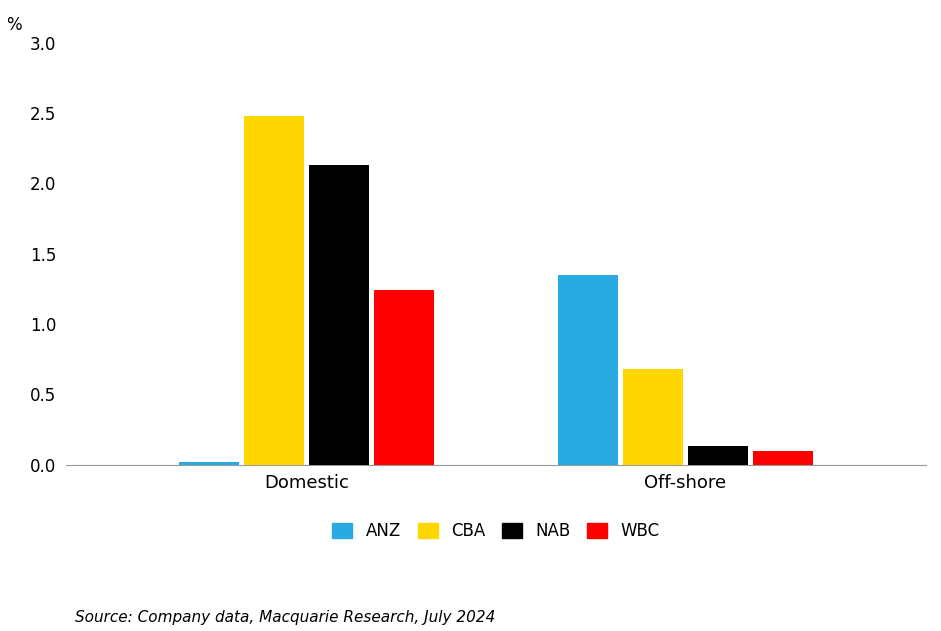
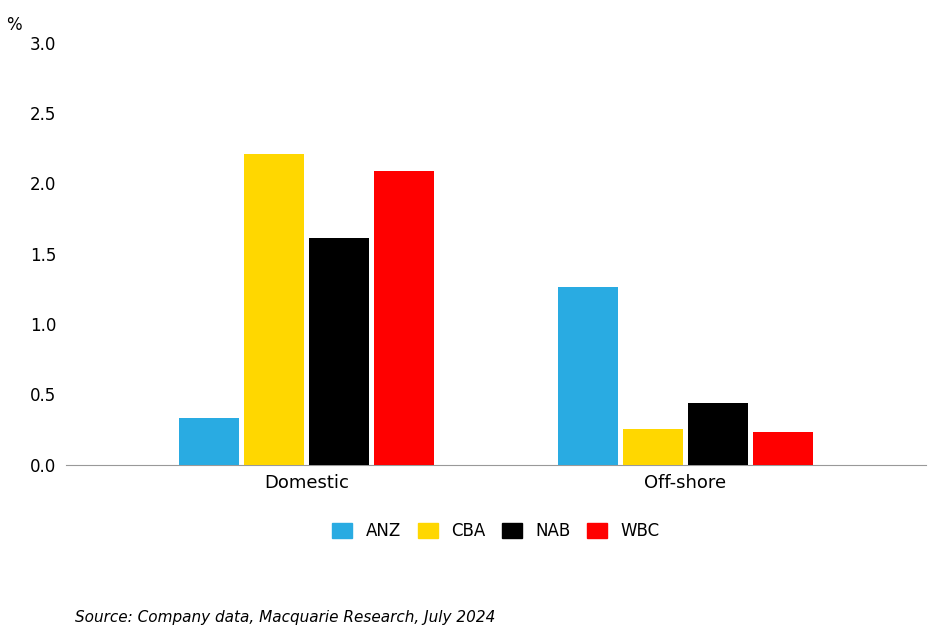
ANZ/Domestic: 0.02 -> 0.33
CBA/Domestic: 2.48 -> 2.21
NAB/Domestic: 2.13 -> 1.61
WBC/Domestic: 1.24 -> 2.09
ANZ/Off-shore: 1.35 -> 1.26
CBA/Off-shore: 0.68 -> 0.25
NAB/Off-shore: 0.13 -> 0.44
WBC/Off-shore: 0.10 -> 0.23
